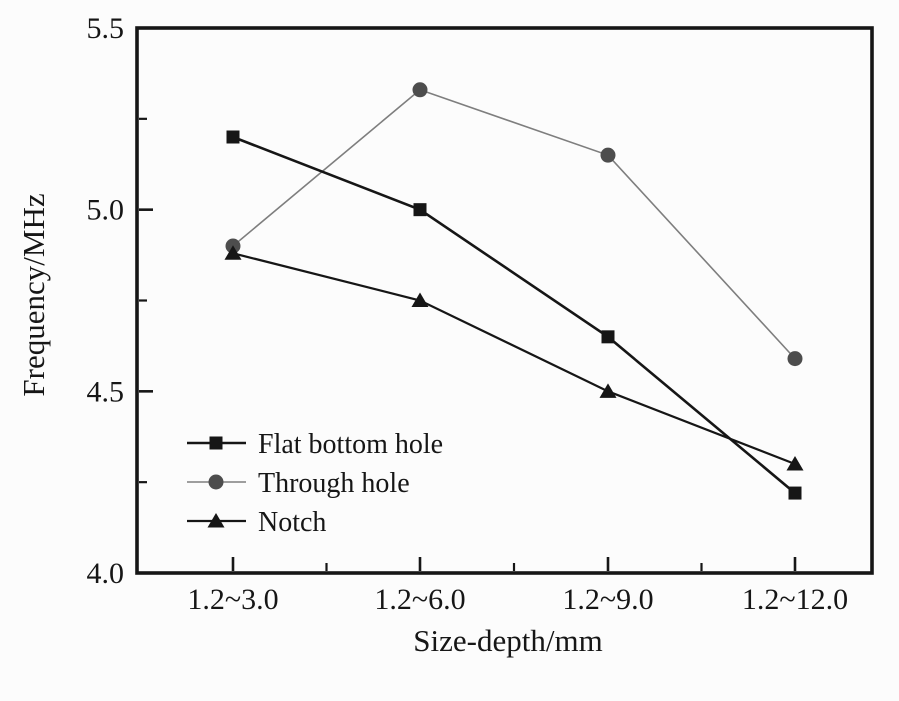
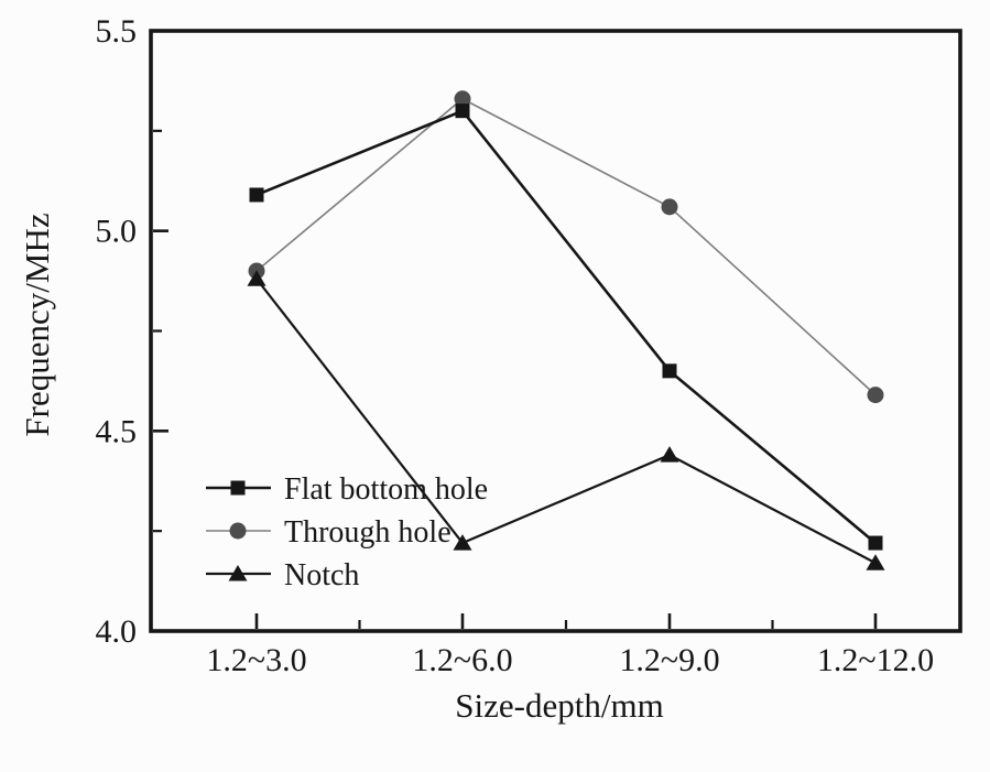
Flat bottom hole/1.2~3.0: 5.20 -> 5.09
Flat bottom hole/1.2~6.0: 5.00 -> 5.30
Notch/1.2~6.0: 4.75 -> 4.22
Through hole/1.2~9.0: 5.15 -> 5.06
Notch/1.2~9.0: 4.50 -> 4.44
Notch/1.2~12.0: 4.30 -> 4.17
